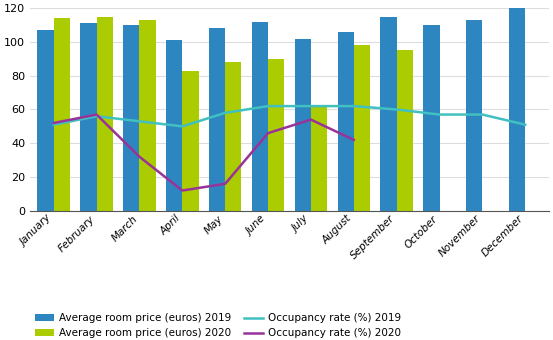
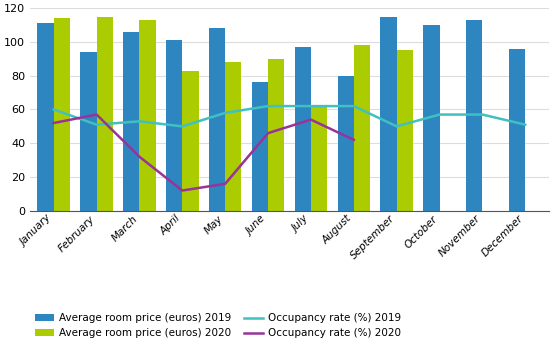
Average room price (euros) 2019/January: 107 -> 111
Occupancy rate (%) 2019/January: 51 -> 60
Average room price (euros) 2019/February: 111 -> 94
Occupancy rate (%) 2019/February: 56 -> 51
Average room price (euros) 2019/March: 110 -> 106
Average room price (euros) 2019/June: 112 -> 76
Average room price (euros) 2019/July: 102 -> 97
Average room price (euros) 2019/August: 106 -> 80
Occupancy rate (%) 2019/September: 60 -> 50
Average room price (euros) 2019/December: 120 -> 96
